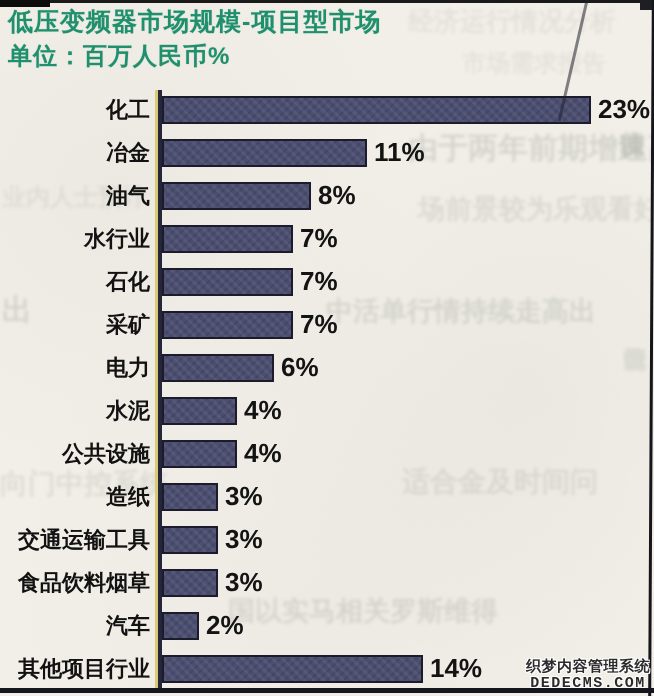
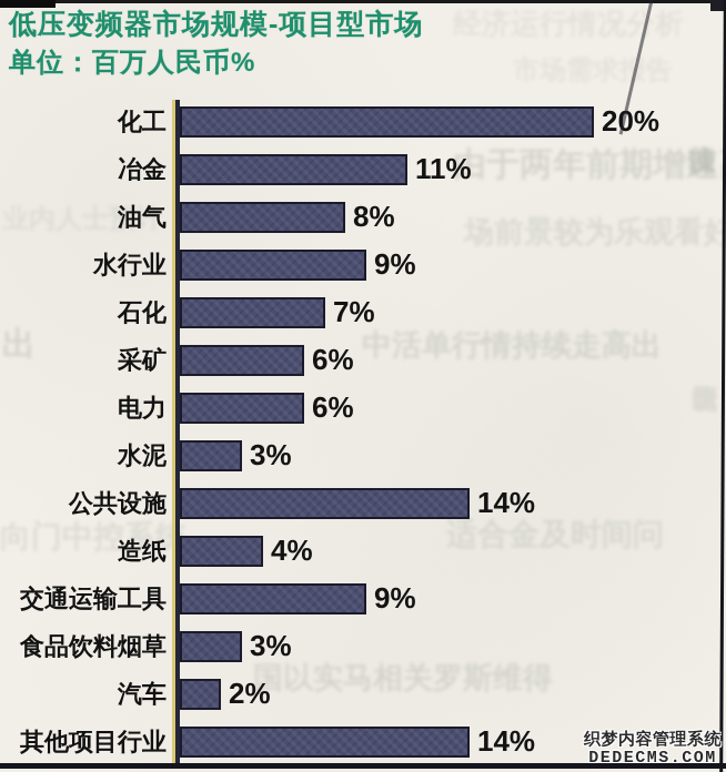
化工: 23% -> 20%
水行业: 7% -> 9%
采矿: 7% -> 6%
水泥: 4% -> 3%
公共设施: 4% -> 14%
造纸: 3% -> 4%
交通运输工具: 3% -> 9%
